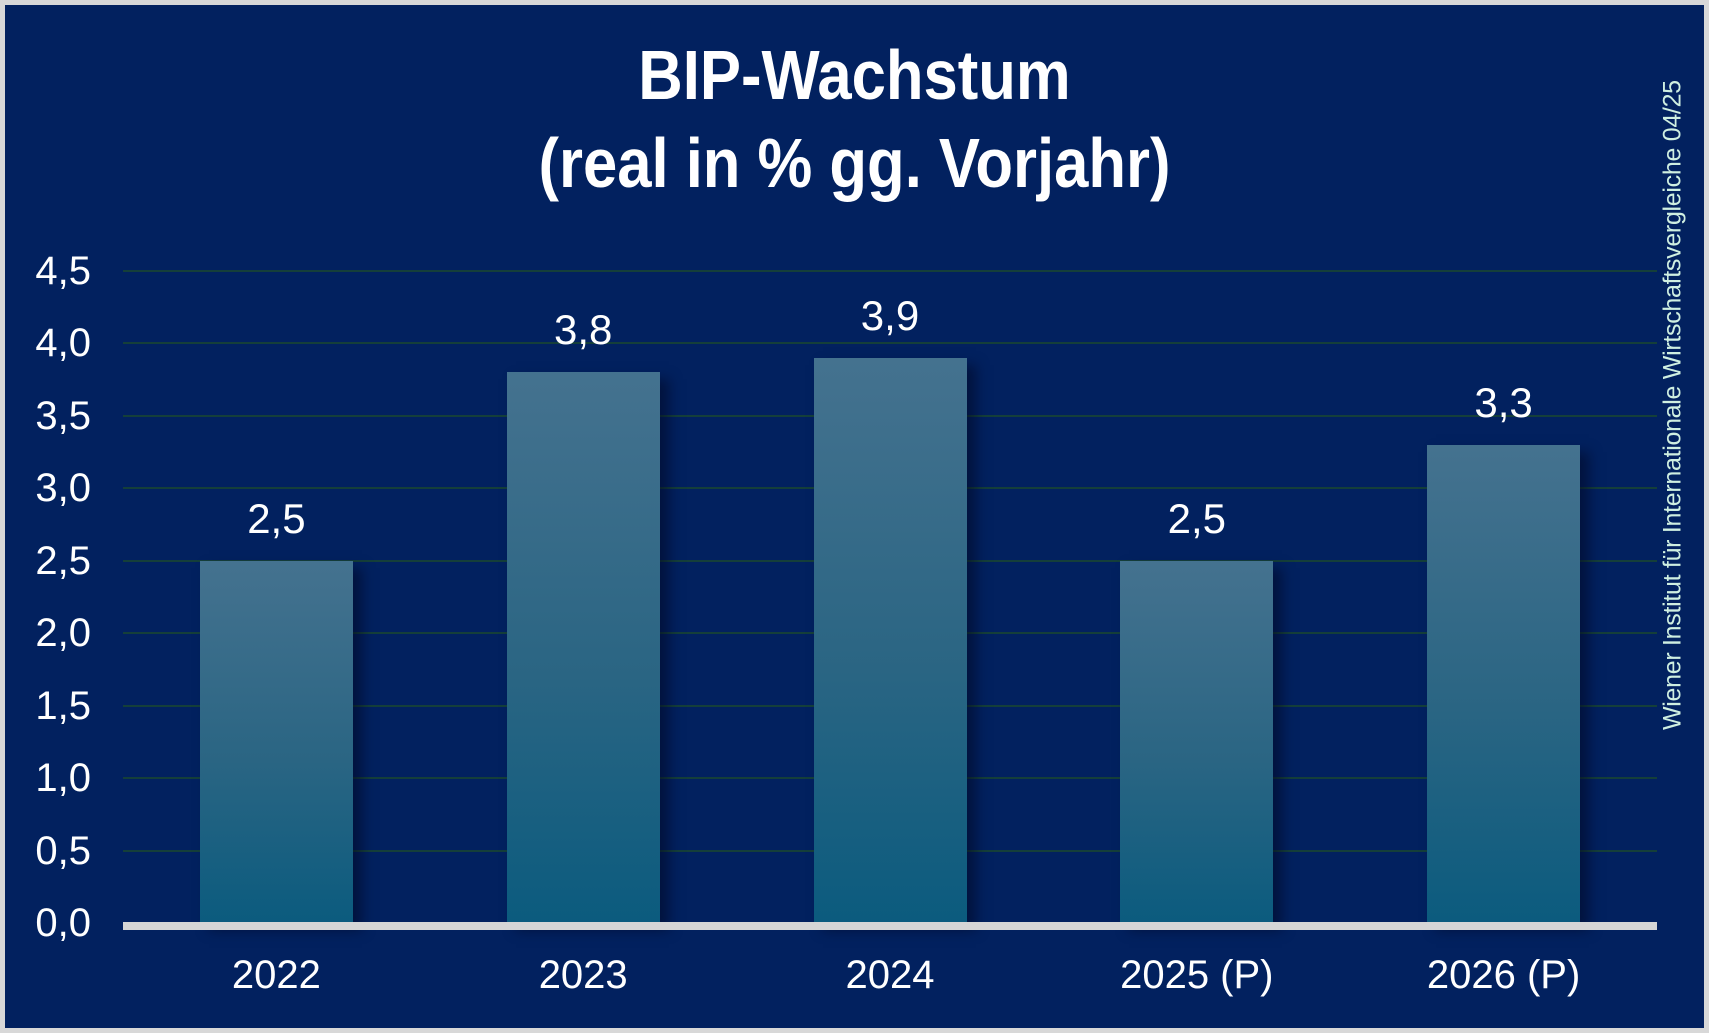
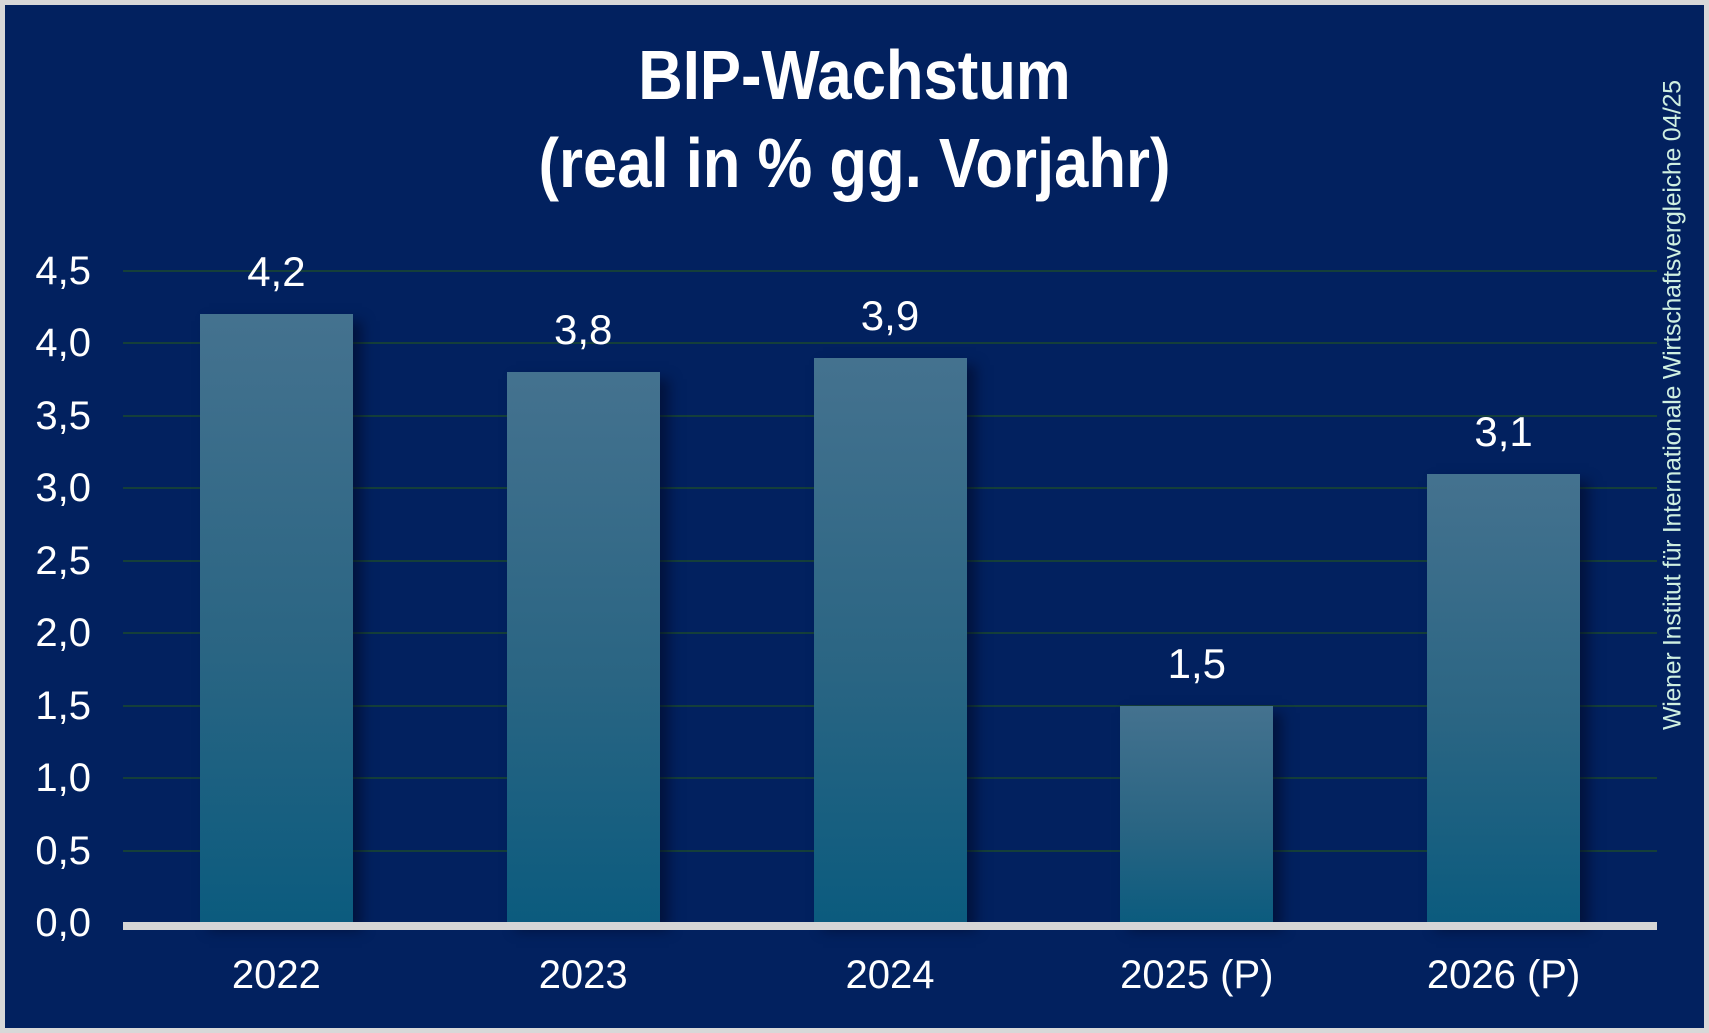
2022: 2,5 -> 4,2
2025 (P): 2,5 -> 1,5
2026 (P): 3,3 -> 3,1
